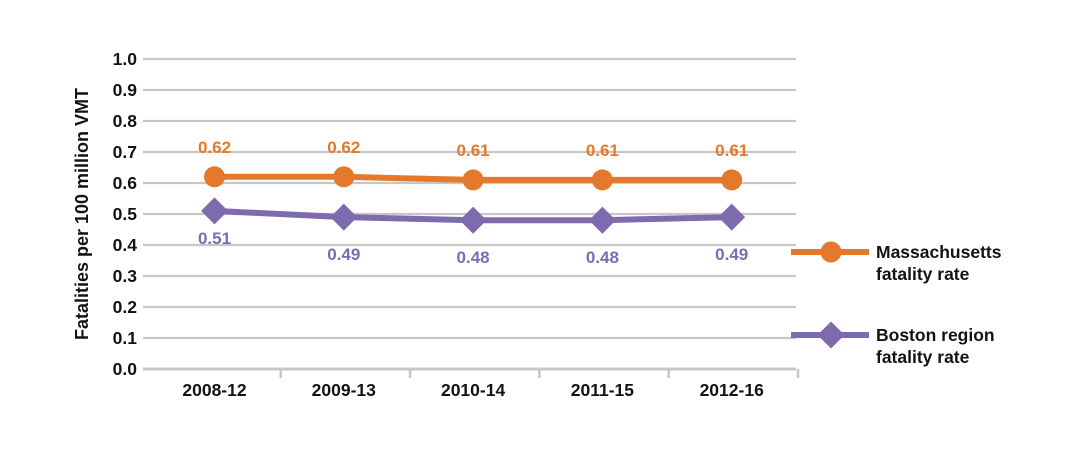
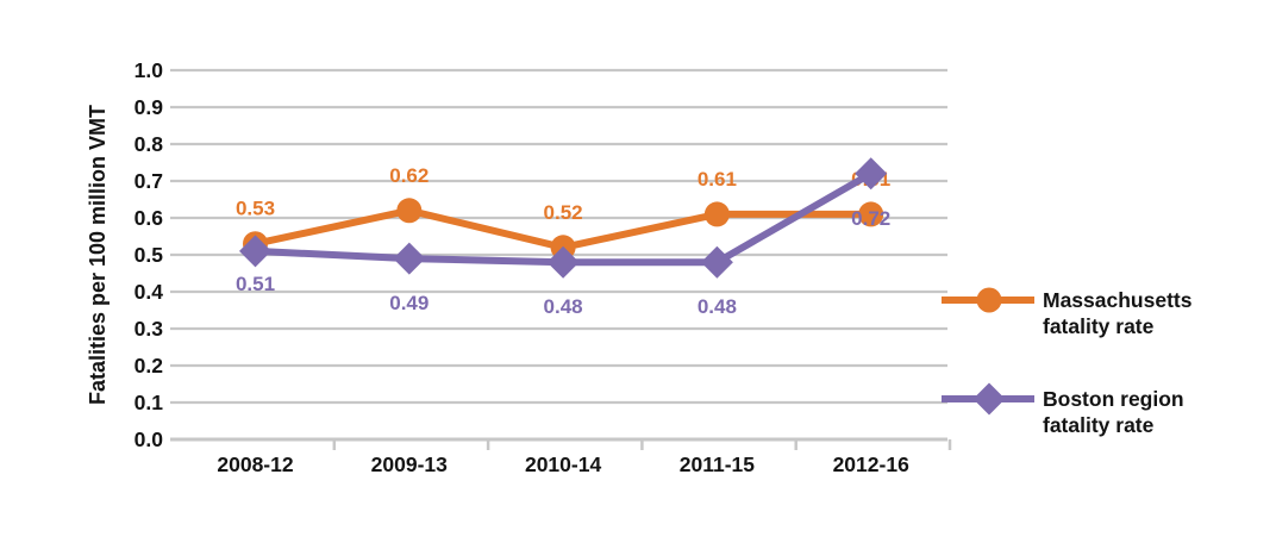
Massachusetts fatality rate/2008-12: 0.62 -> 0.53
Massachusetts fatality rate/2010-14: 0.61 -> 0.52
Boston region fatality rate/2012-16: 0.49 -> 0.72
